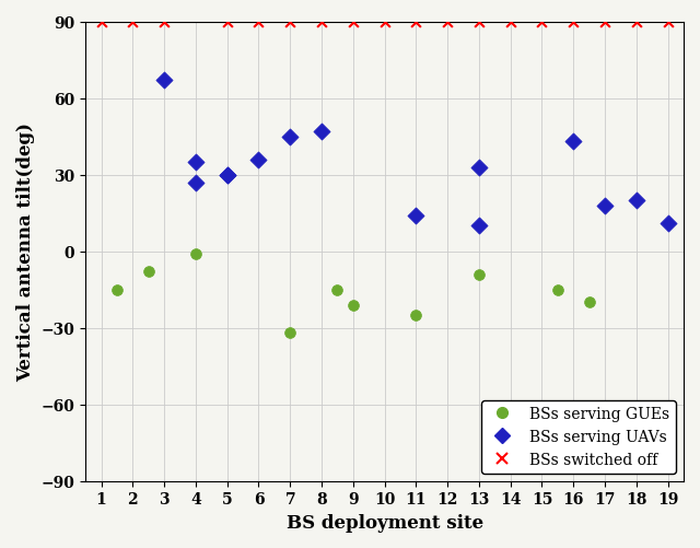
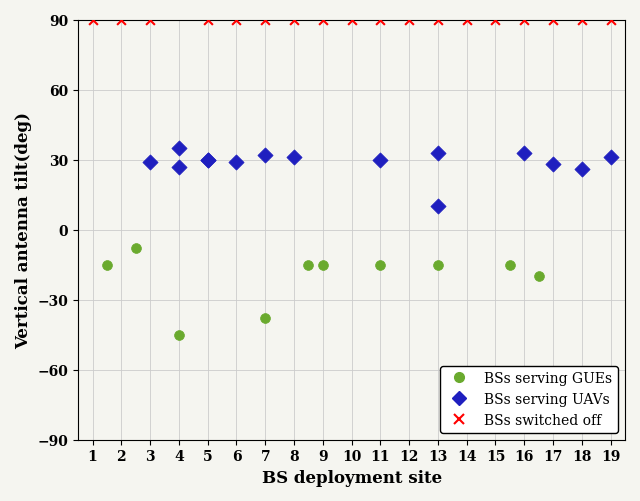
BSs serving UAVs/3: 67 -> 29
BSs serving GUEs/4: -1 -> -45
BSs serving UAVs/6: 36 -> 29
BSs serving GUEs/7: -32 -> -38
BSs serving UAVs/7: 45 -> 32
BSs serving UAVs/8: 47 -> 31
BSs serving GUEs/9: -21 -> -15
BSs serving GUEs/11: -25 -> -15
BSs serving UAVs/11: 14 -> 30
BSs serving GUEs/13: -9 -> -15
BSs serving UAVs/16: 43 -> 33
BSs serving UAVs/17: 18 -> 28
BSs serving UAVs/18: 20 -> 26
BSs serving UAVs/19: 11 -> 31
